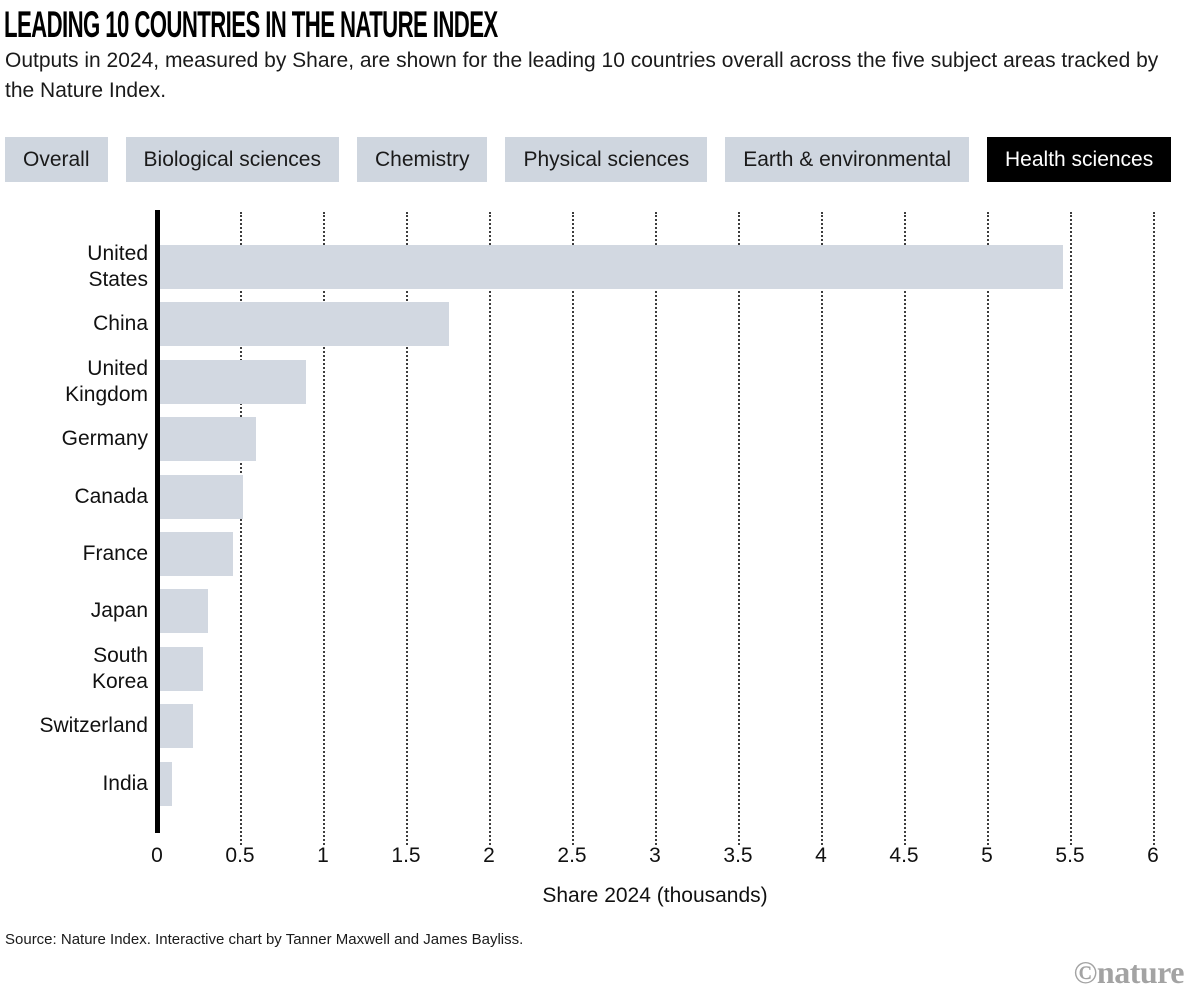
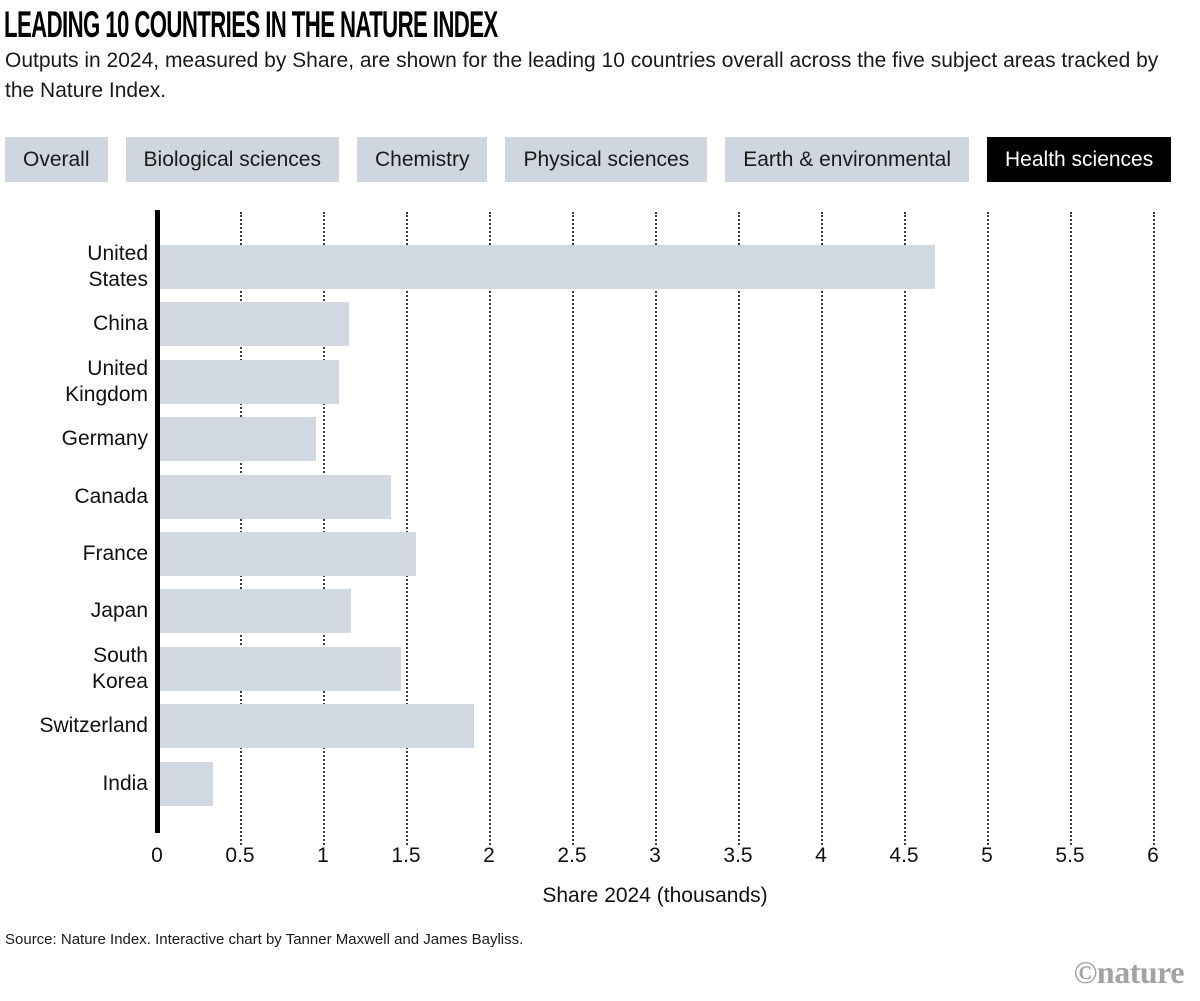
United States: 5.44 -> 4.67
China: 1.74 -> 1.14
United Kingdom: 0.88 -> 1.08
Germany: 0.58 -> 0.94
Canada: 0.50 -> 1.39
France: 0.44 -> 1.54
Japan: 0.29 -> 1.15
South Korea: 0.26 -> 1.45
Switzerland: 0.20 -> 1.89
India: 0.07 -> 0.32
